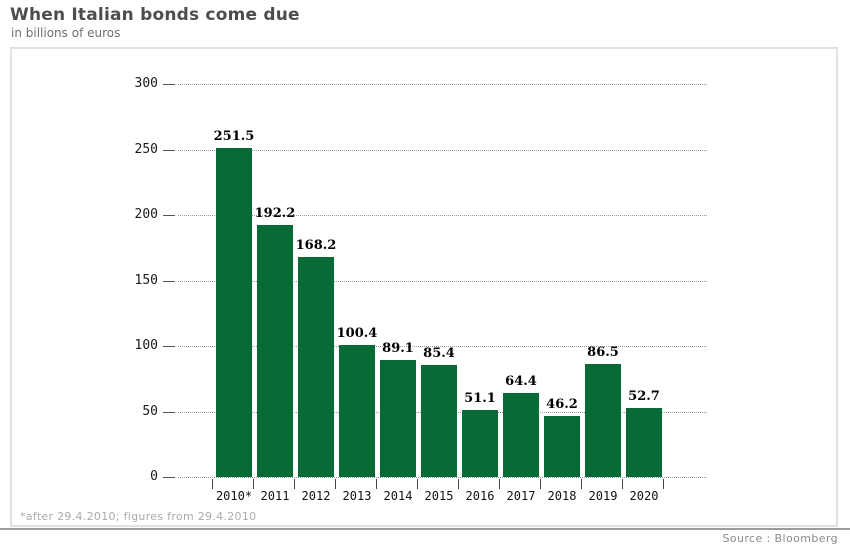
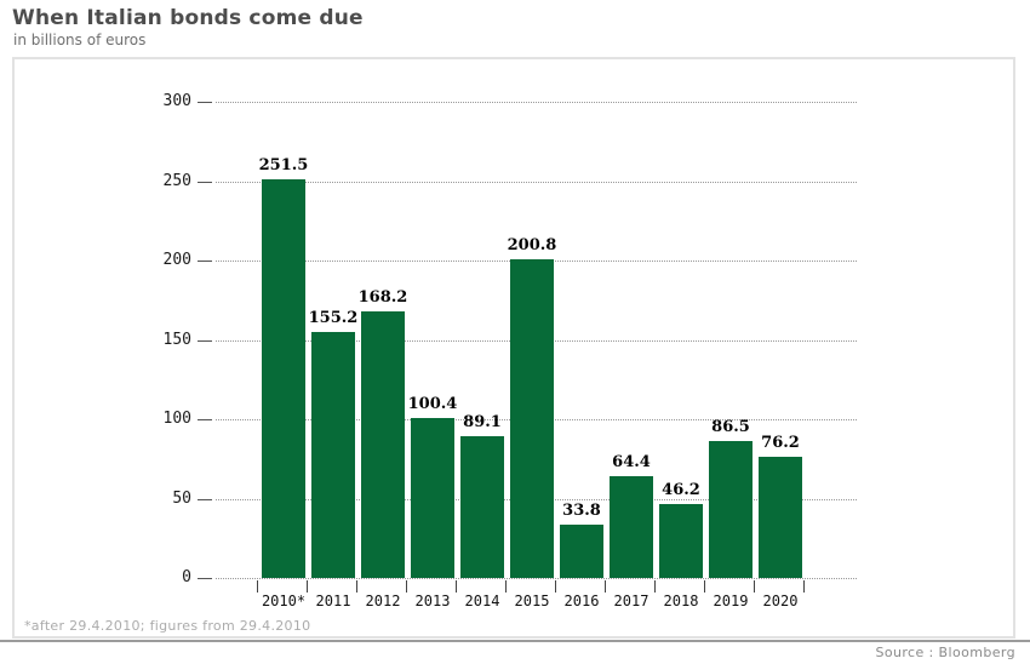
2011: 192.2 -> 155.2
2015: 85.4 -> 200.8
2016: 51.1 -> 33.8
2020: 52.7 -> 76.2
